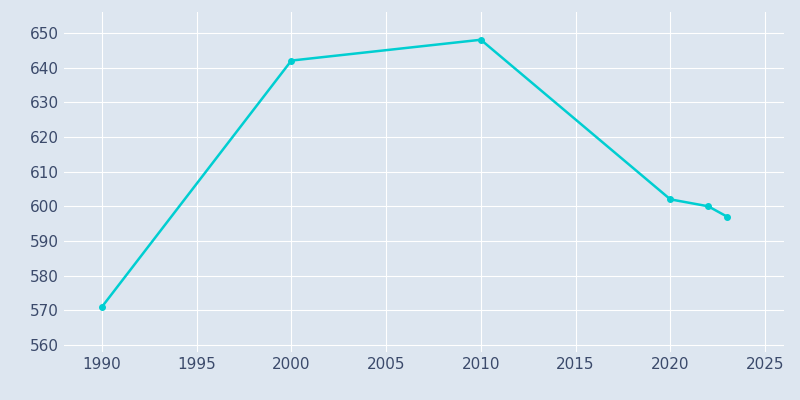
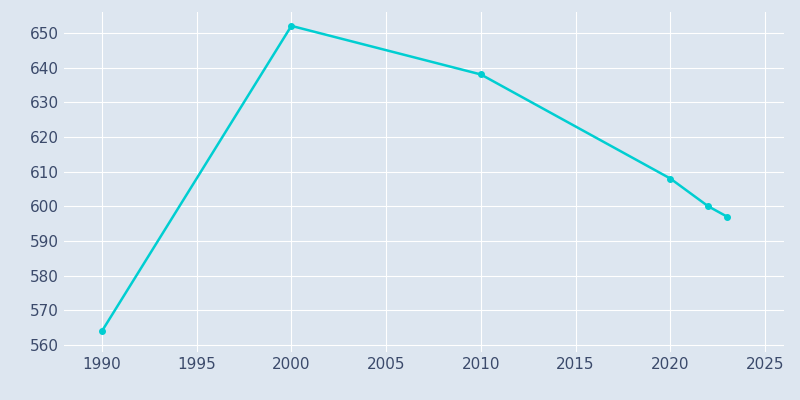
1990: 571 -> 564
2000: 642 -> 652
2010: 648 -> 638
2020: 602 -> 608
